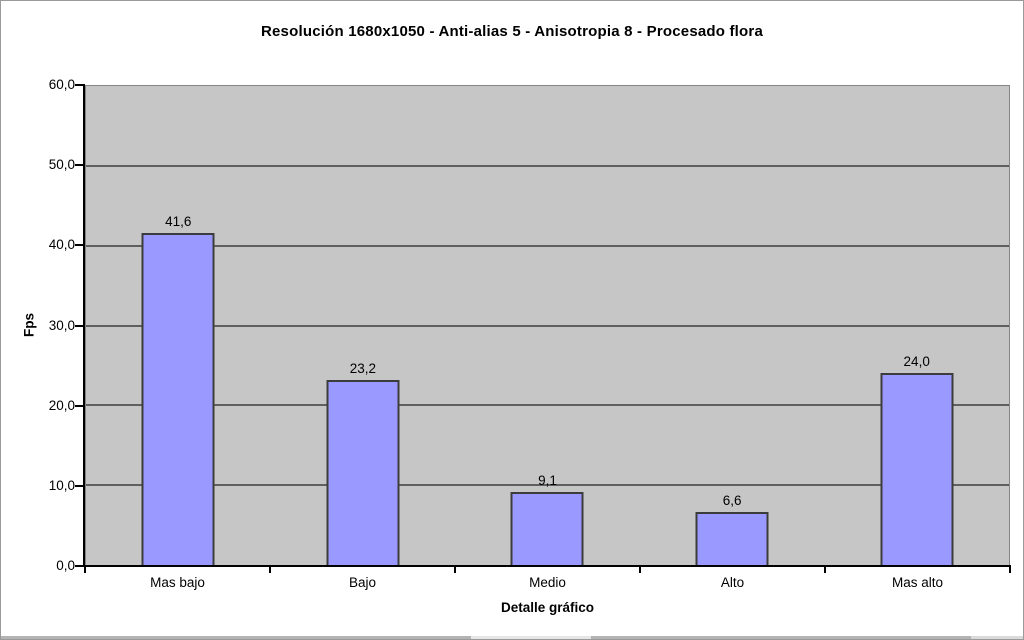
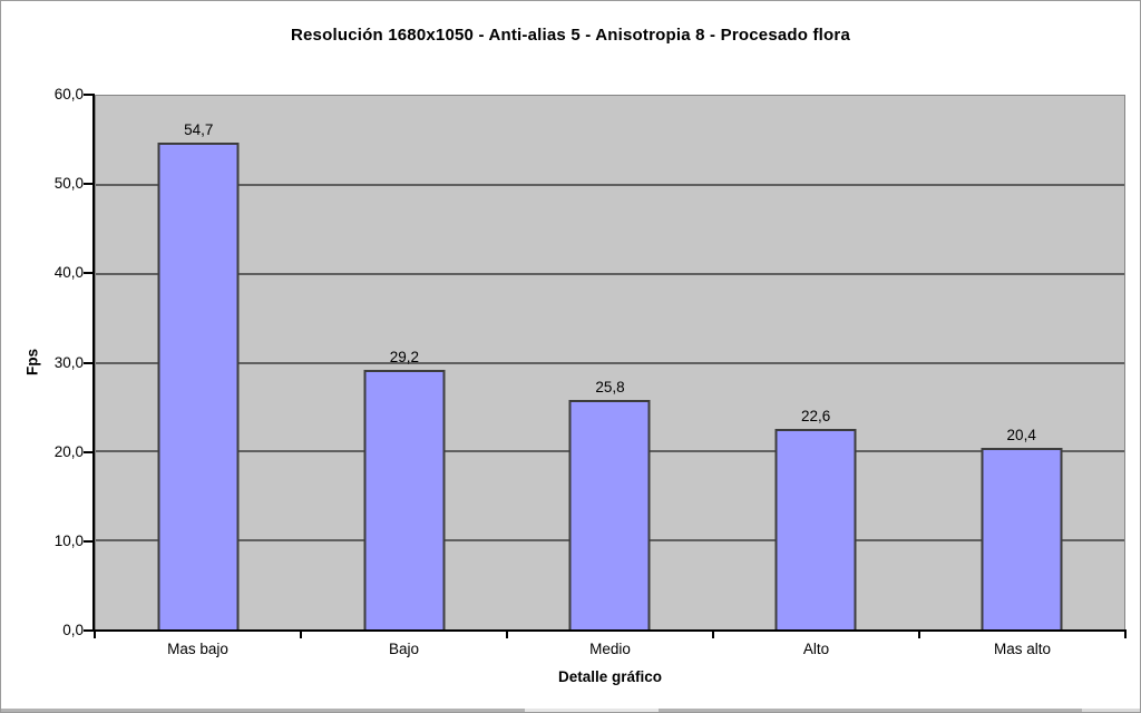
Mas bajo: 41,6 -> 54,7
Bajo: 23,2 -> 29,2
Medio: 9,1 -> 25,8
Alto: 6,6 -> 22,6
Mas alto: 24,0 -> 20,4
